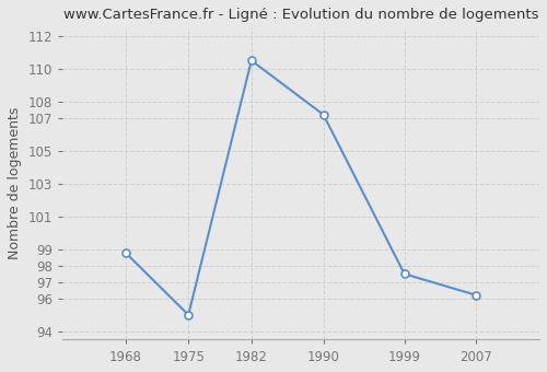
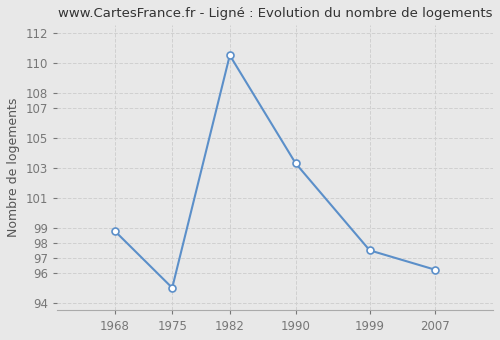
1990: 107.2 -> 103.3
